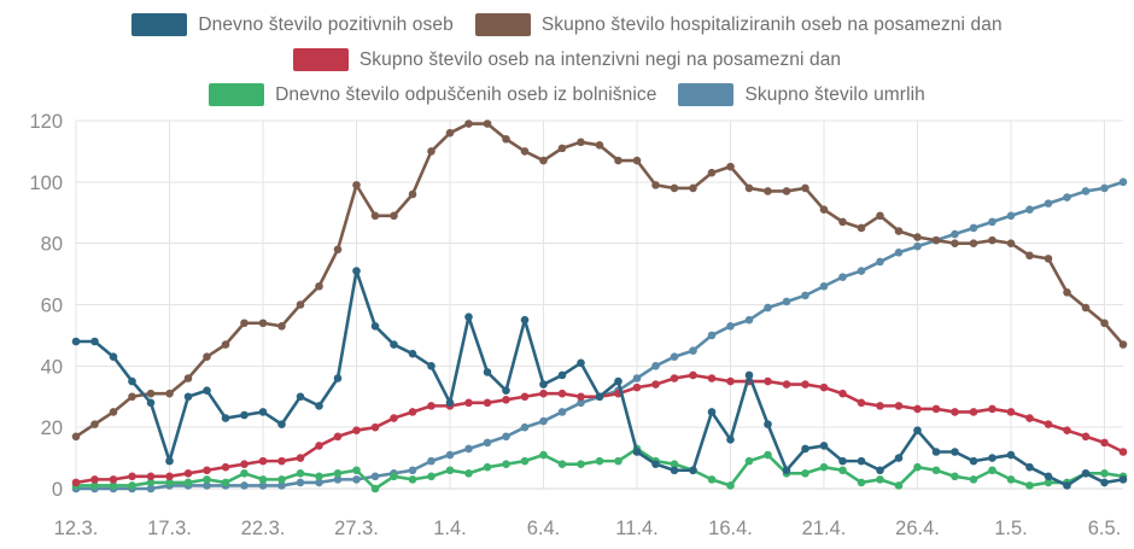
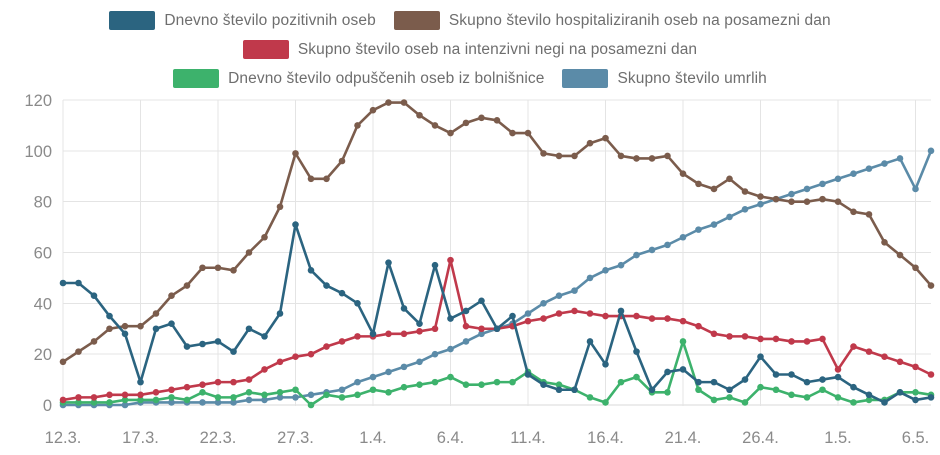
Skupno število oseb na intenzivni negi na posamezni dan/6.4.: 31 -> 57
Dnevno število odpuščenih oseb iz bolnišnice/21.4.: 7 -> 25
Skupno število oseb na intenzivni negi na posamezni dan/1.5.: 25 -> 14
Skupno število umrlih/6.5.: 98 -> 85
